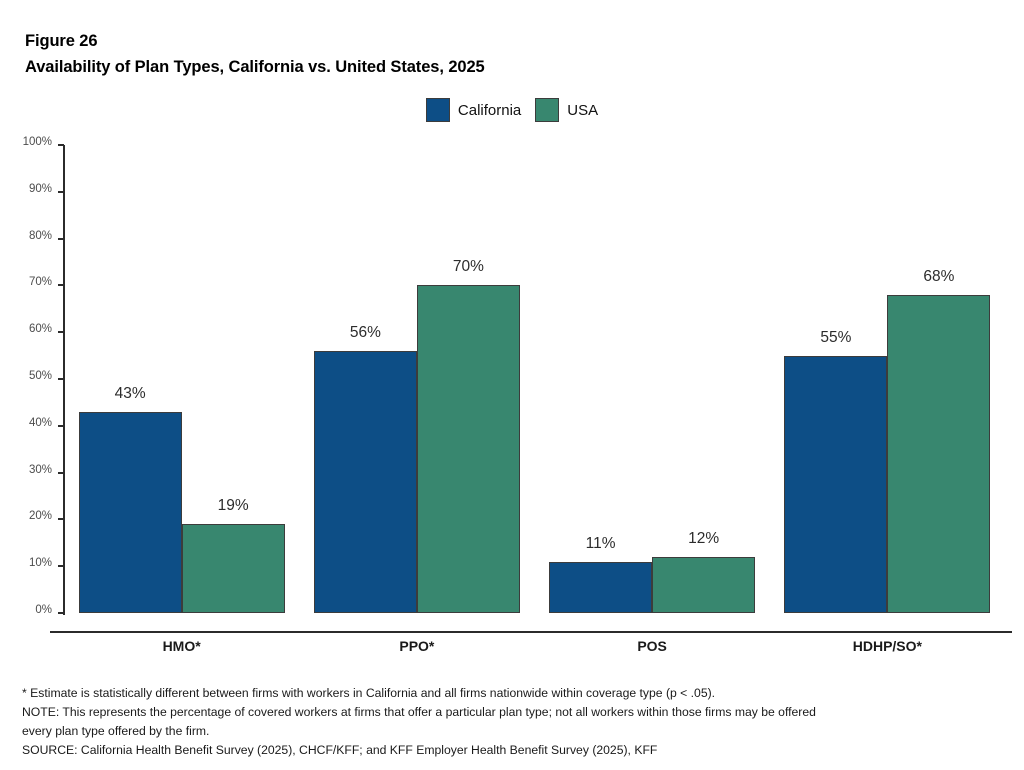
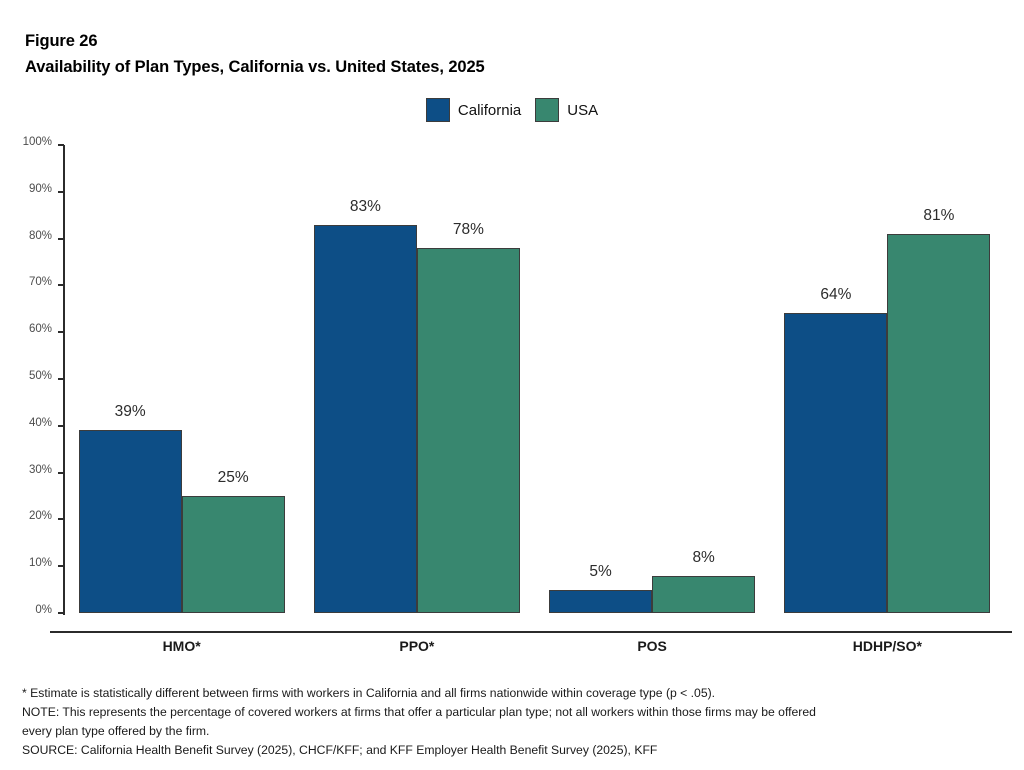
California/HMO*: 43% -> 39%
USA/HMO*: 19% -> 25%
California/PPO*: 56% -> 83%
USA/PPO*: 70% -> 78%
California/POS: 11% -> 5%
USA/POS: 12% -> 8%
California/HDHP/SO*: 55% -> 64%
USA/HDHP/SO*: 68% -> 81%
